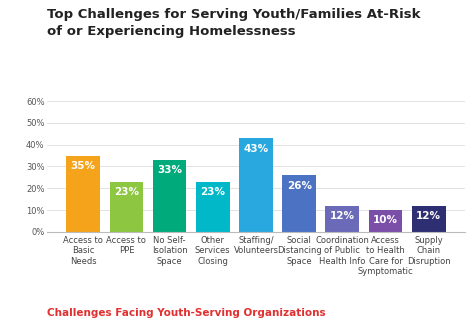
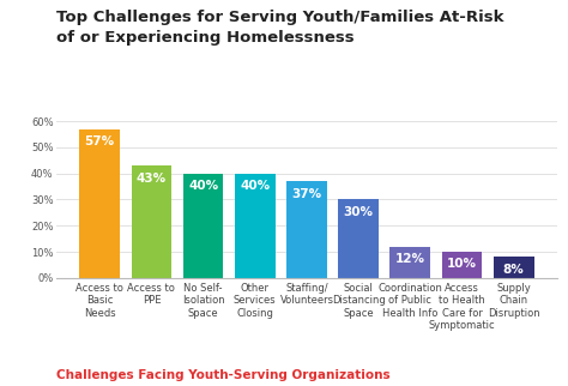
Access to Basic Needs: 35% -> 57%
Access to PPE: 23% -> 43%
No Self- Isolation Space: 33% -> 40%
Other Services Closing: 23% -> 40%
Staffing/ Volunteers: 43% -> 37%
Social Distancing Space: 26% -> 30%
Supply Chain Disruption: 12% -> 8%
